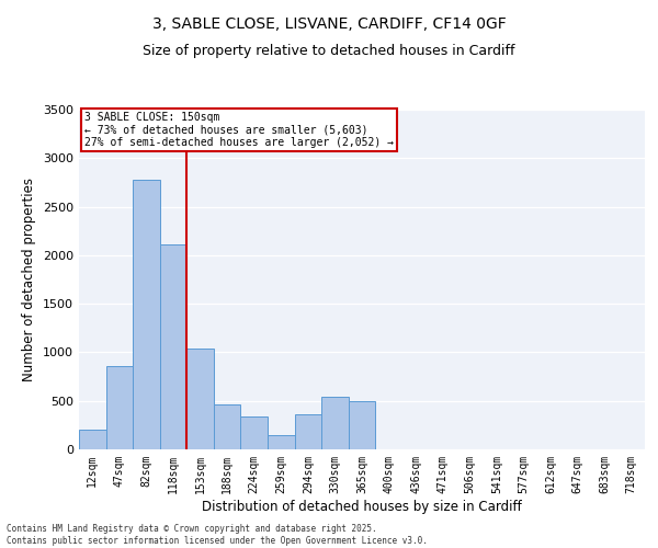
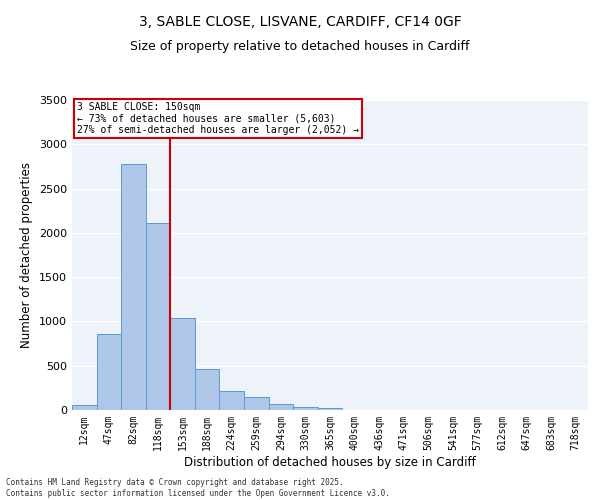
12sqm: 200 -> 60
224sqm: 340 -> 210
294sqm: 360 -> 60
330sqm: 540 -> 40
365sqm: 500 -> 20
